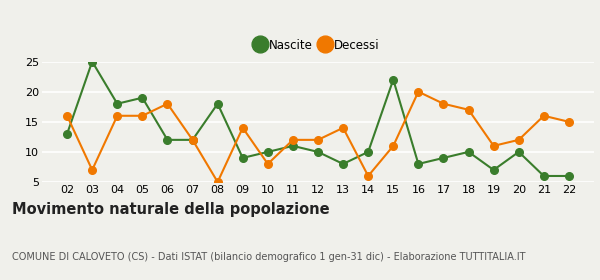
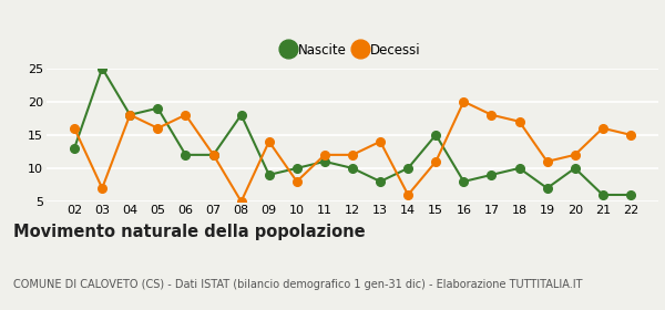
Decessi/04: 16 -> 18
Nascite/15: 22 -> 15
